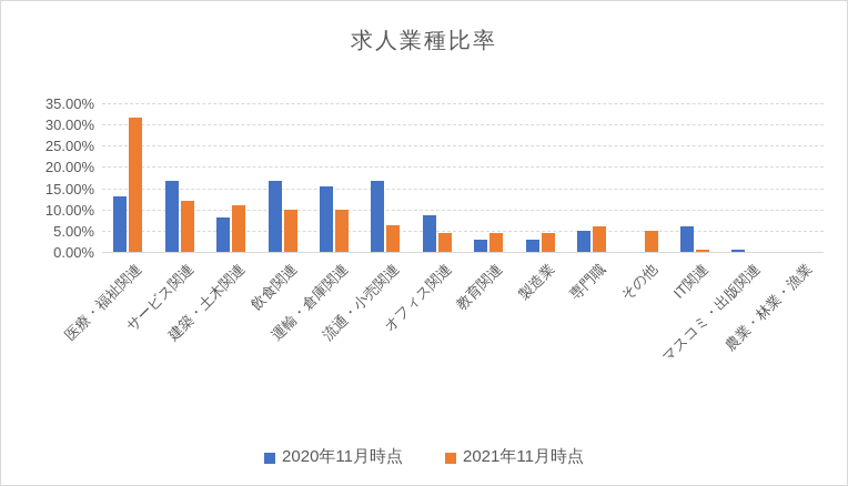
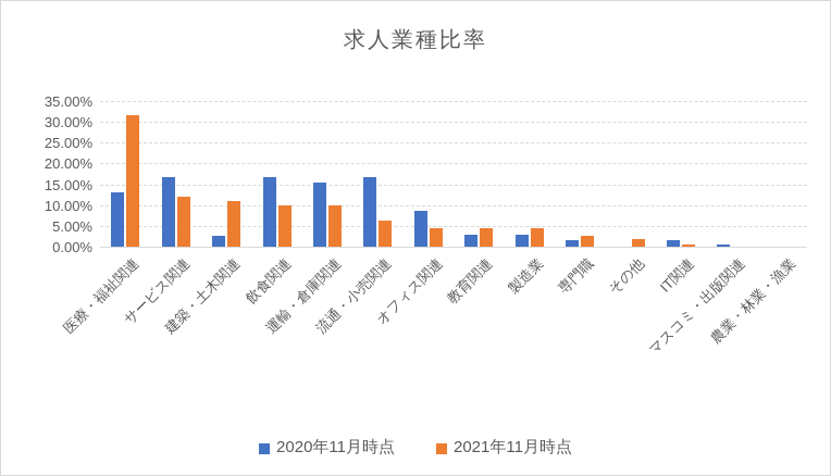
2020年11月時点/建築・土木関連: 8% -> 2%
2020年11月時点/専門職: 5% -> 2%
2021年11月時点/専門職: 6% -> 2%
2021年11月時点/その他: 5% -> 2%
2020年11月時点/IT関連: 6% -> 2%
